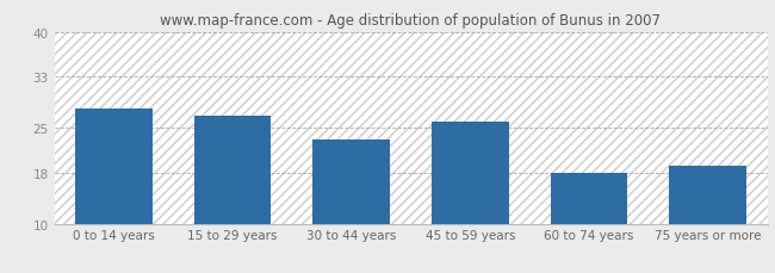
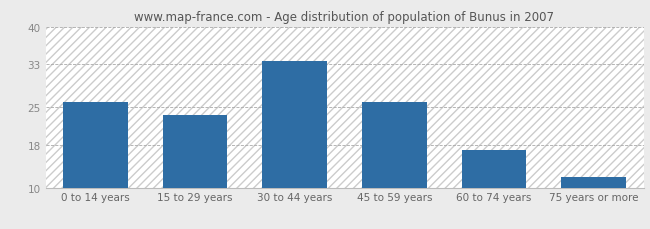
0 to 14 years: 28.0 -> 26.0
15 to 29 years: 26.8 -> 23.5
30 to 44 years: 23.2 -> 33.5
60 to 74 years: 18.0 -> 17.0
75 years or more: 19.0 -> 12.0
